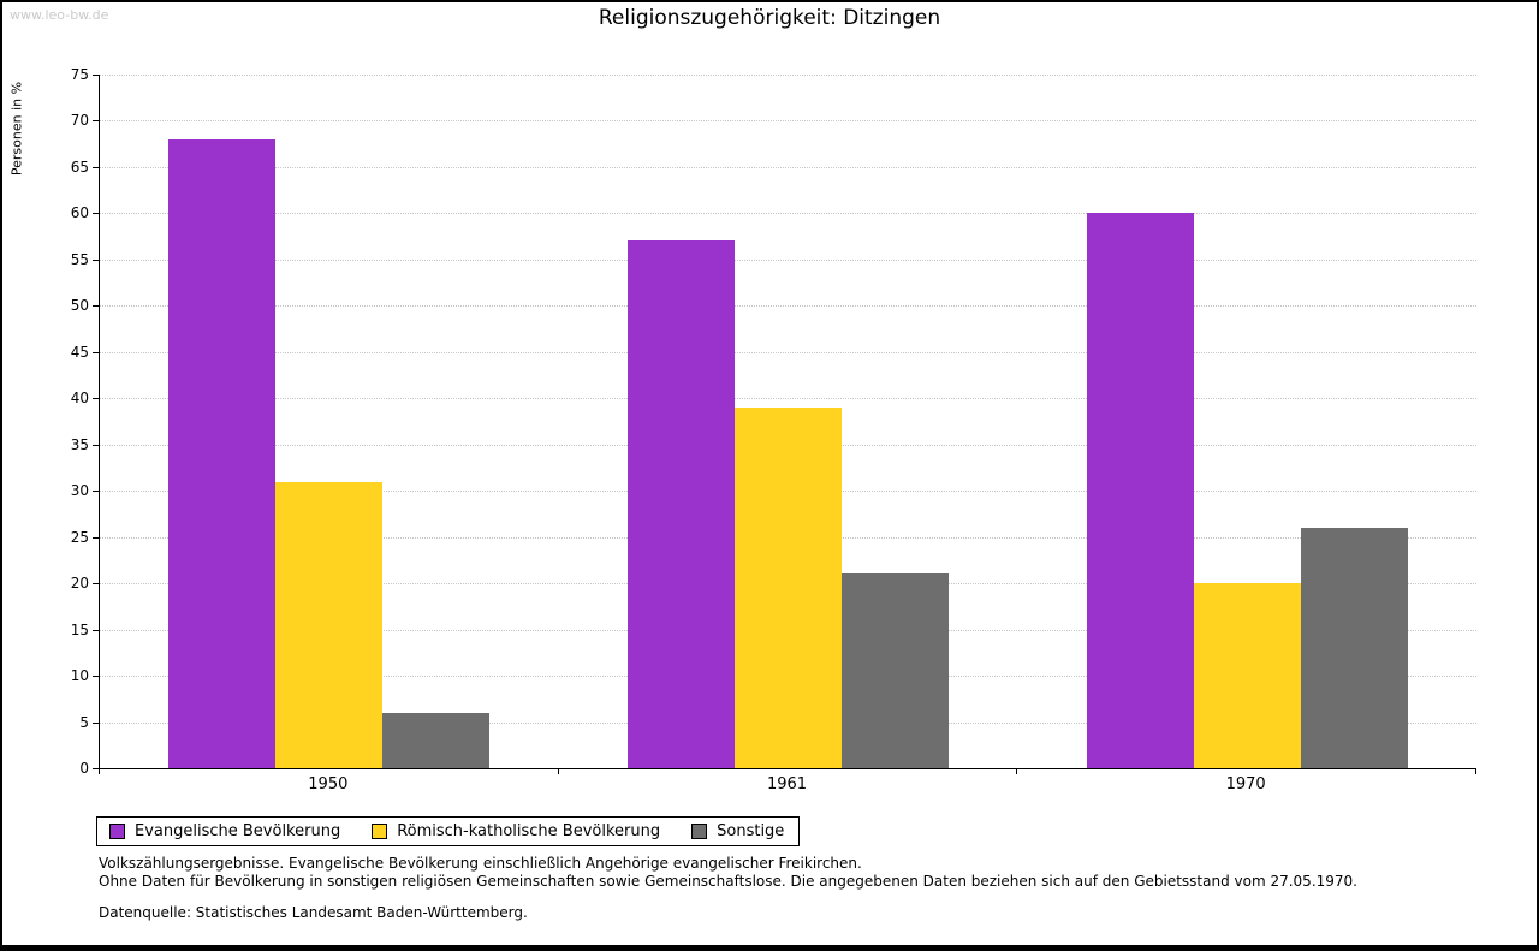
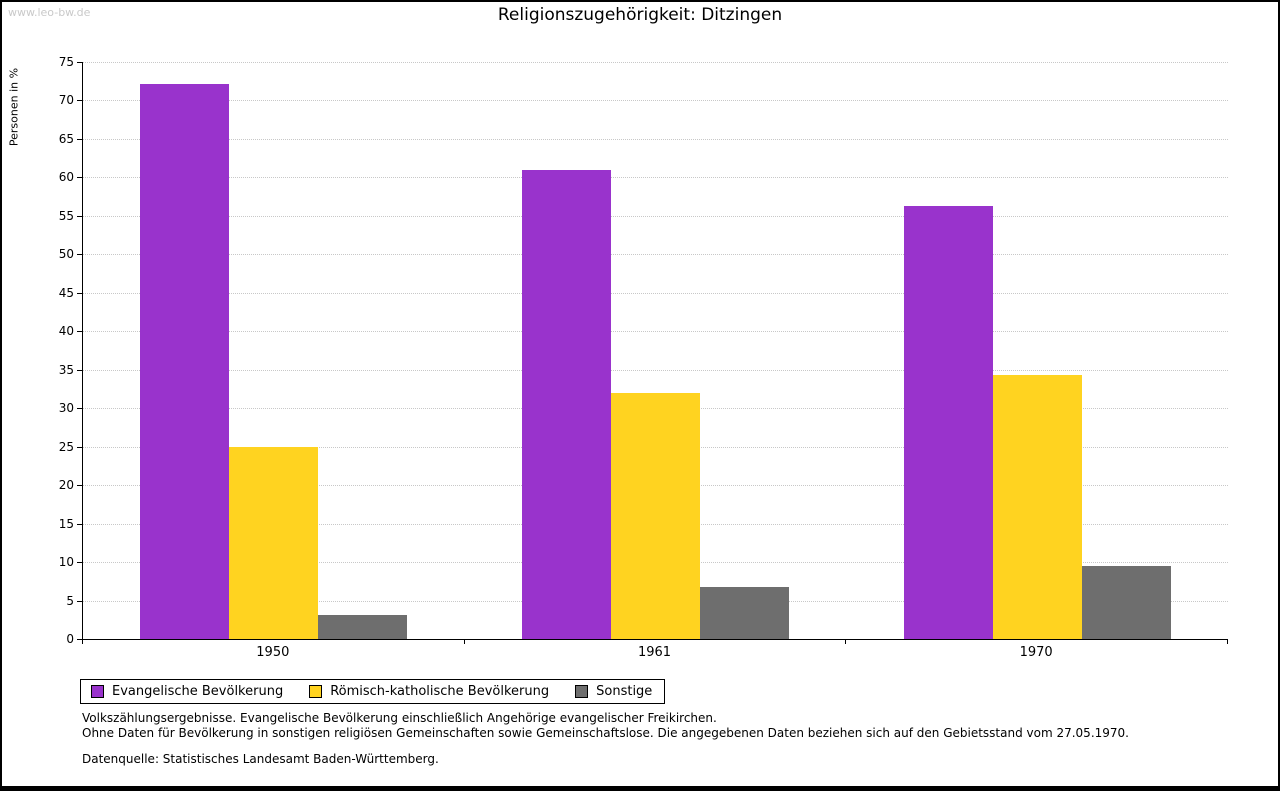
Evangelische Bevölkerung/1950: 68 -> 72
Römisch-katholische Bevölkerung/1950: 31 -> 25
Sonstige/1950: 6 -> 3
Evangelische Bevölkerung/1961: 57 -> 61
Römisch-katholische Bevölkerung/1961: 39 -> 32
Sonstige/1961: 21 -> 7
Evangelische Bevölkerung/1970: 60 -> 56
Römisch-katholische Bevölkerung/1970: 20 -> 34
Sonstige/1970: 26 -> 10
